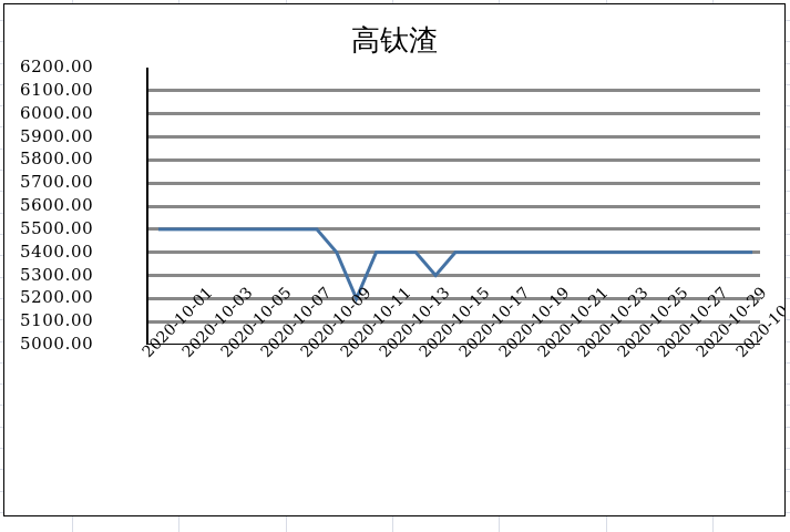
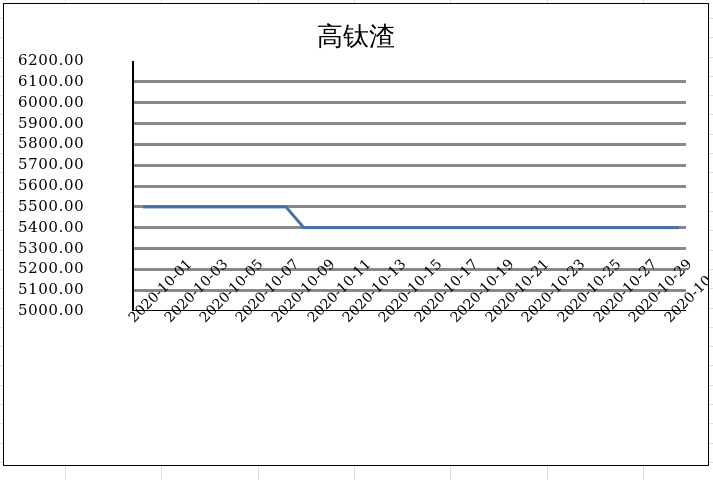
2020-10-11: 5200 -> 5400
2020-10-15: 5300 -> 5400
